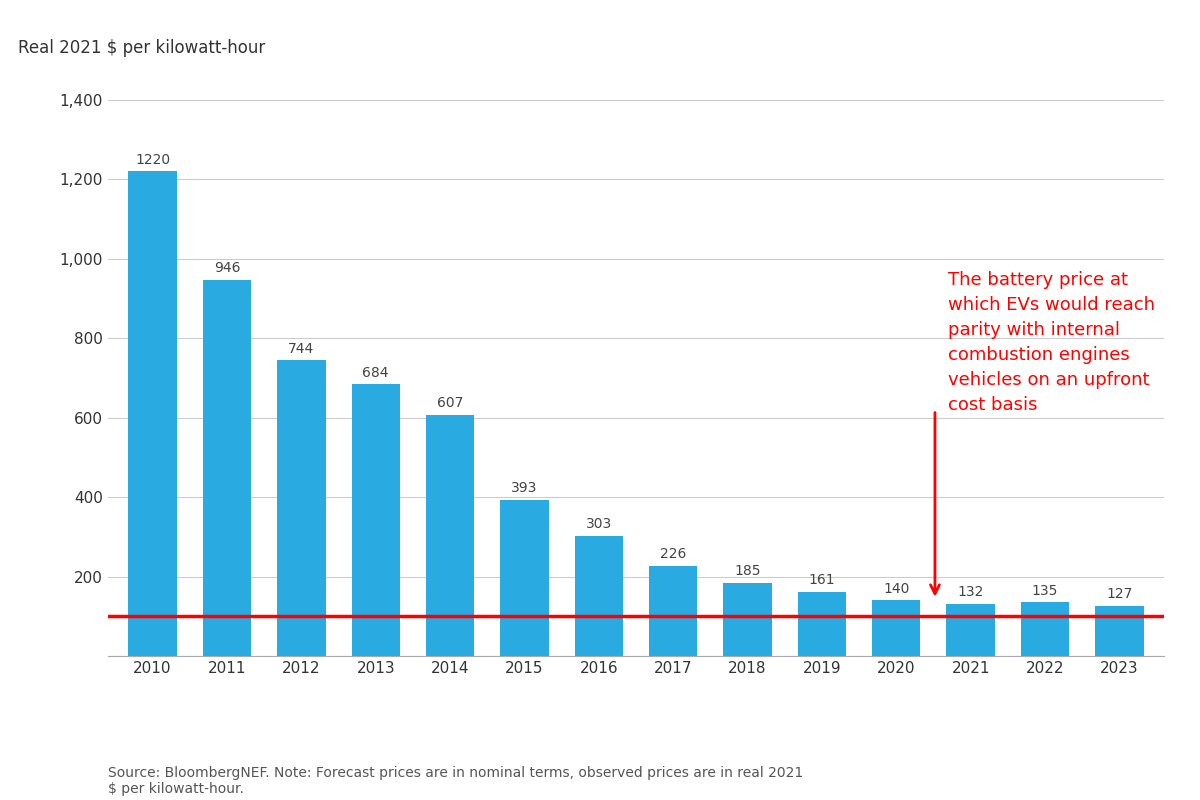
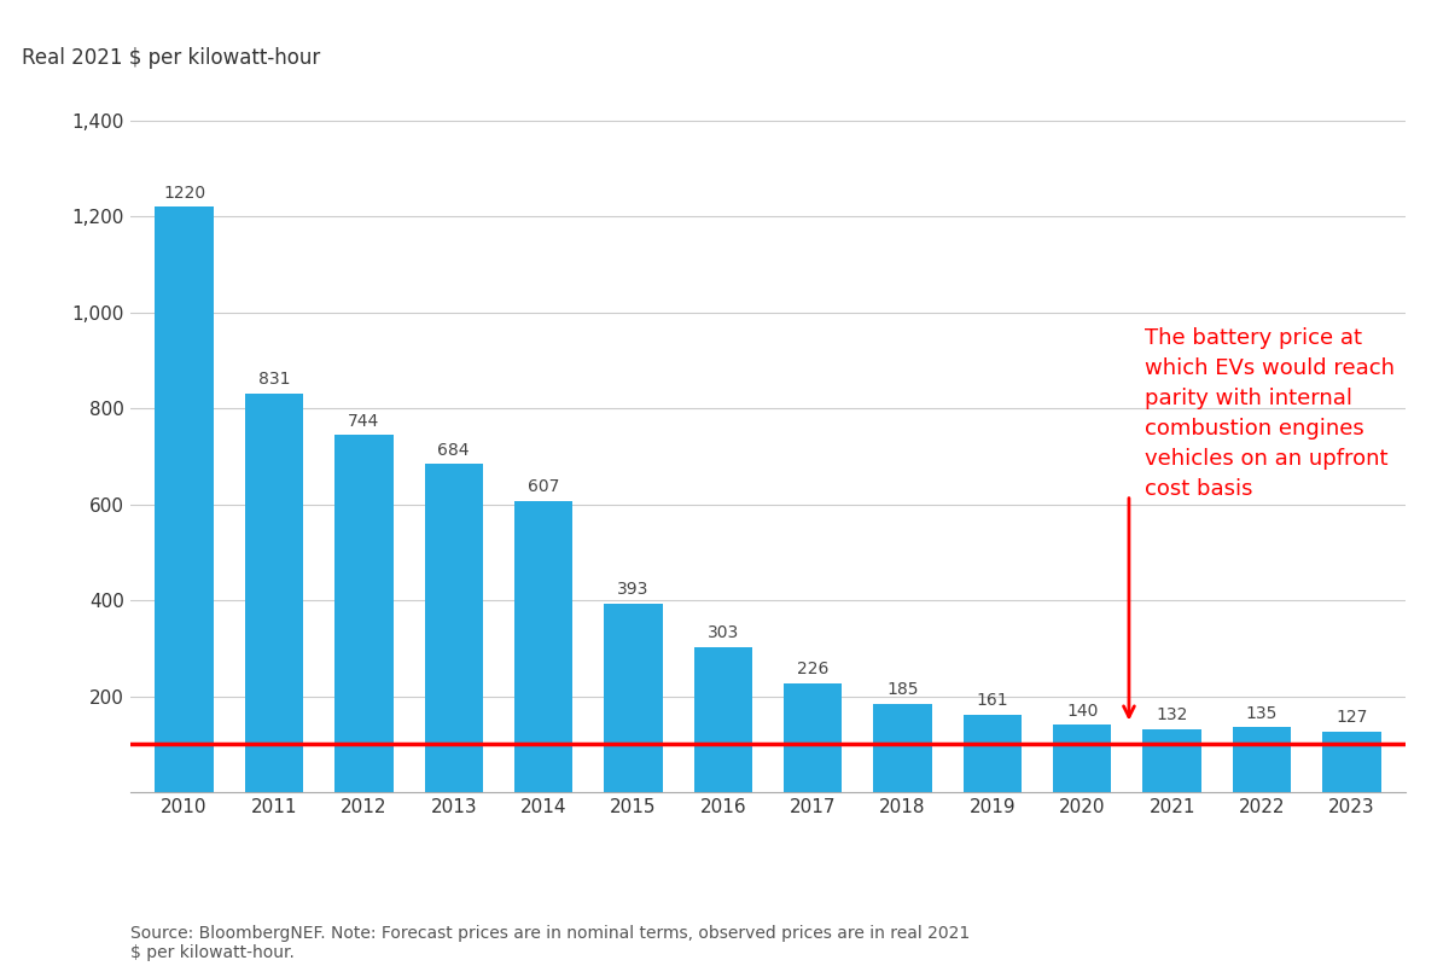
2011: 946 -> 831
